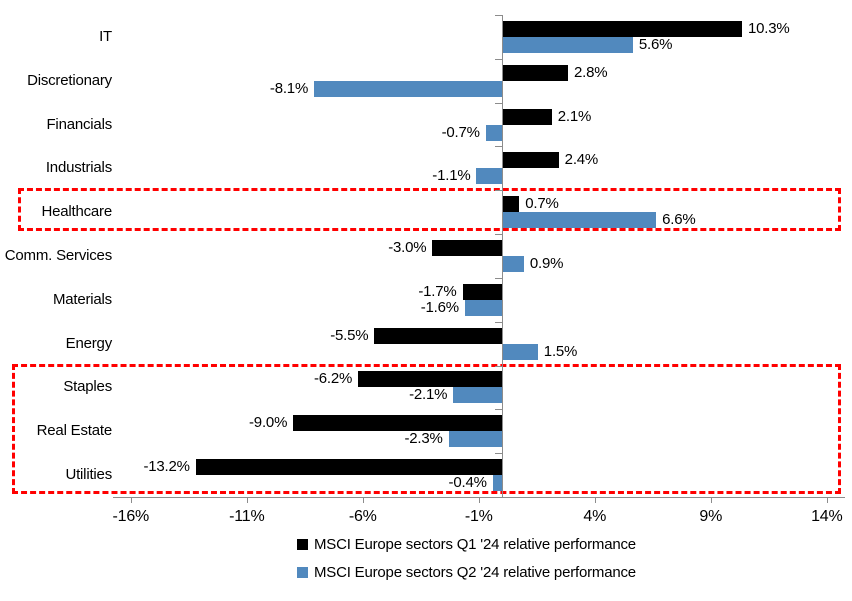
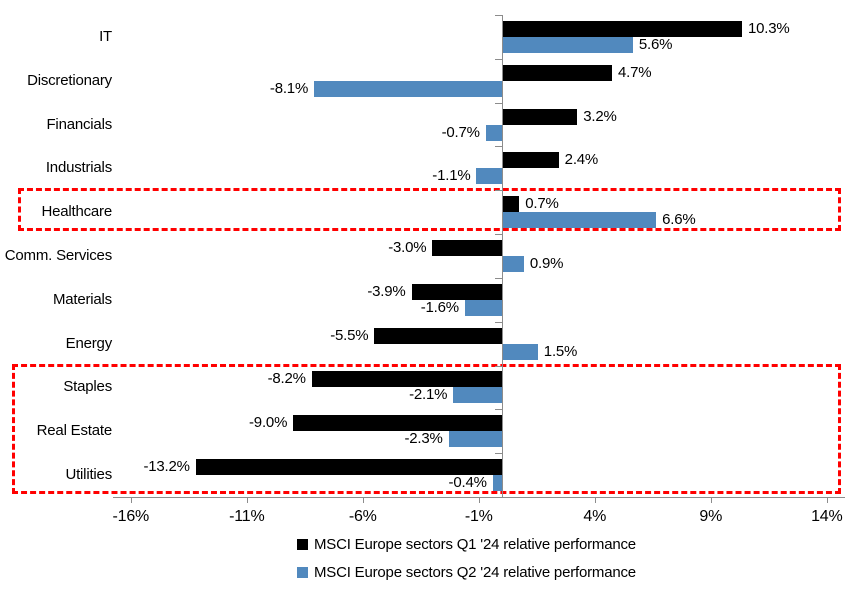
MSCI Europe sectors Q1 '24 relative performance/Discretionary: 2.8% -> 4.7%
MSCI Europe sectors Q1 '24 relative performance/Financials: 2.1% -> 3.2%
MSCI Europe sectors Q1 '24 relative performance/Materials: -1.7% -> -3.9%
MSCI Europe sectors Q1 '24 relative performance/Staples: -6.2% -> -8.2%
